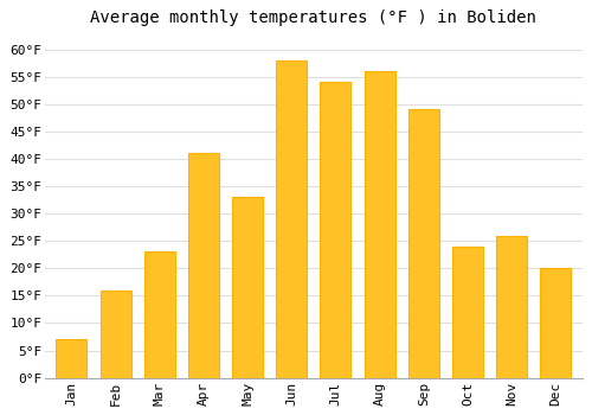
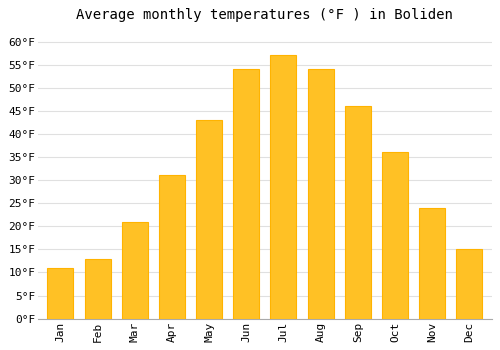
Jan: 7°F -> 11°F
Feb: 16°F -> 13°F
Mar: 23°F -> 21°F
Apr: 41°F -> 31°F
May: 33°F -> 43°F
Jun: 58°F -> 54°F
Jul: 54°F -> 57°F
Aug: 56°F -> 54°F
Sep: 49°F -> 46°F
Oct: 24°F -> 36°F
Nov: 26°F -> 24°F
Dec: 20°F -> 15°F
